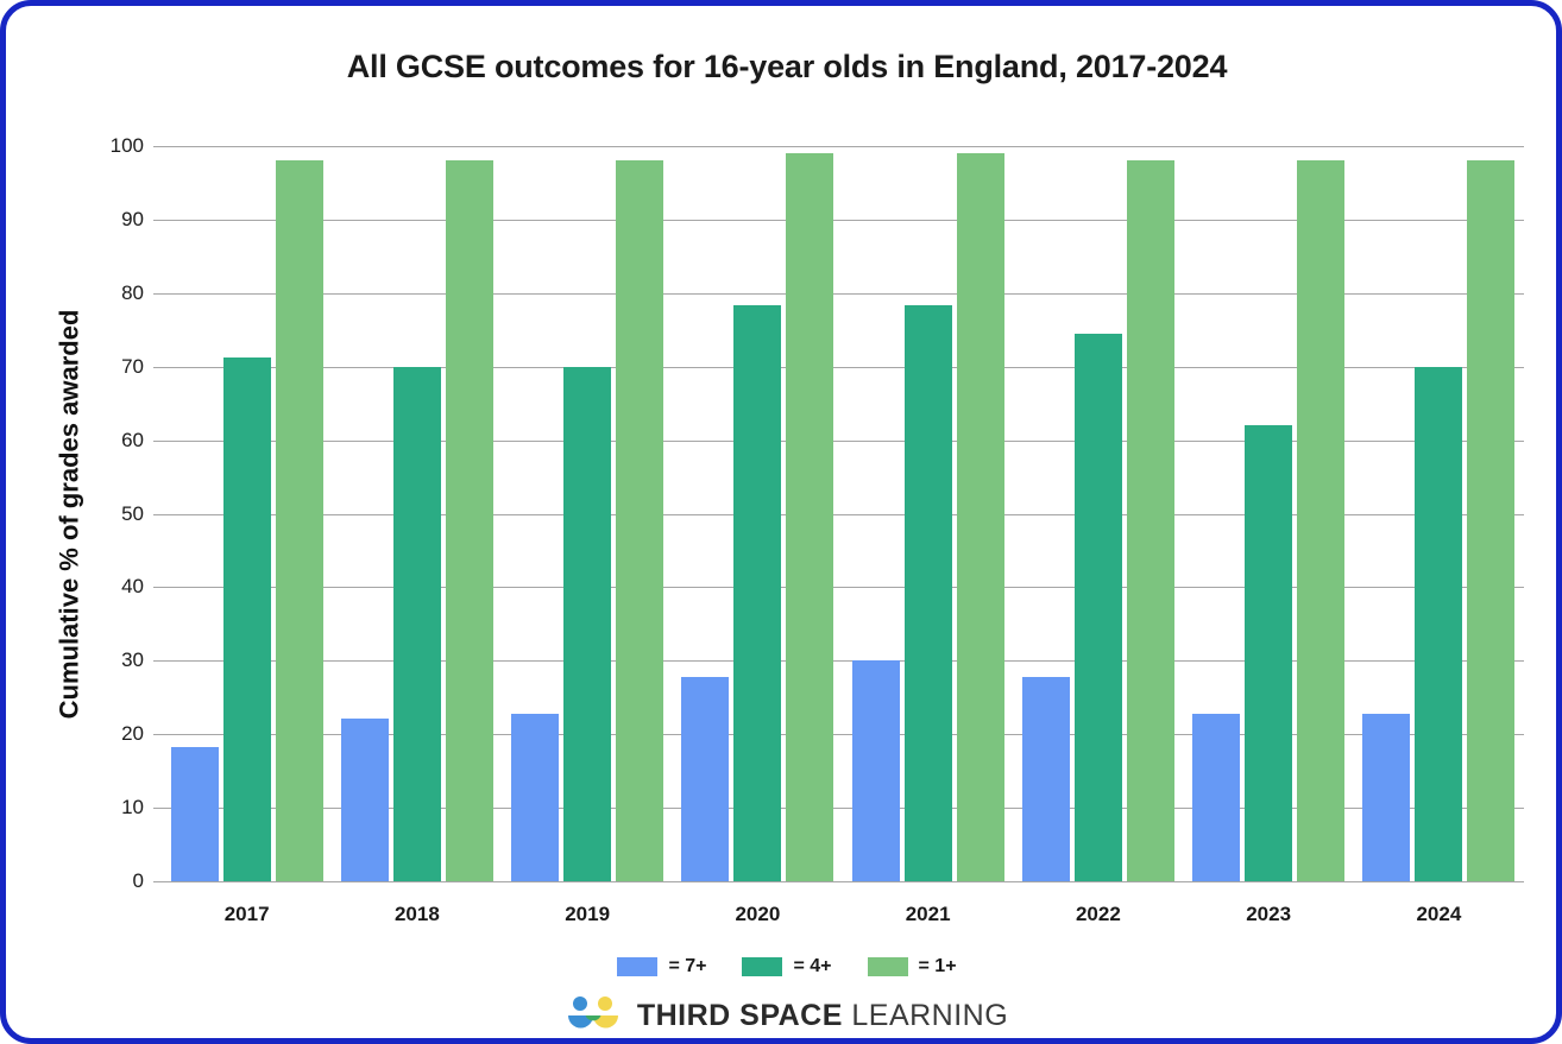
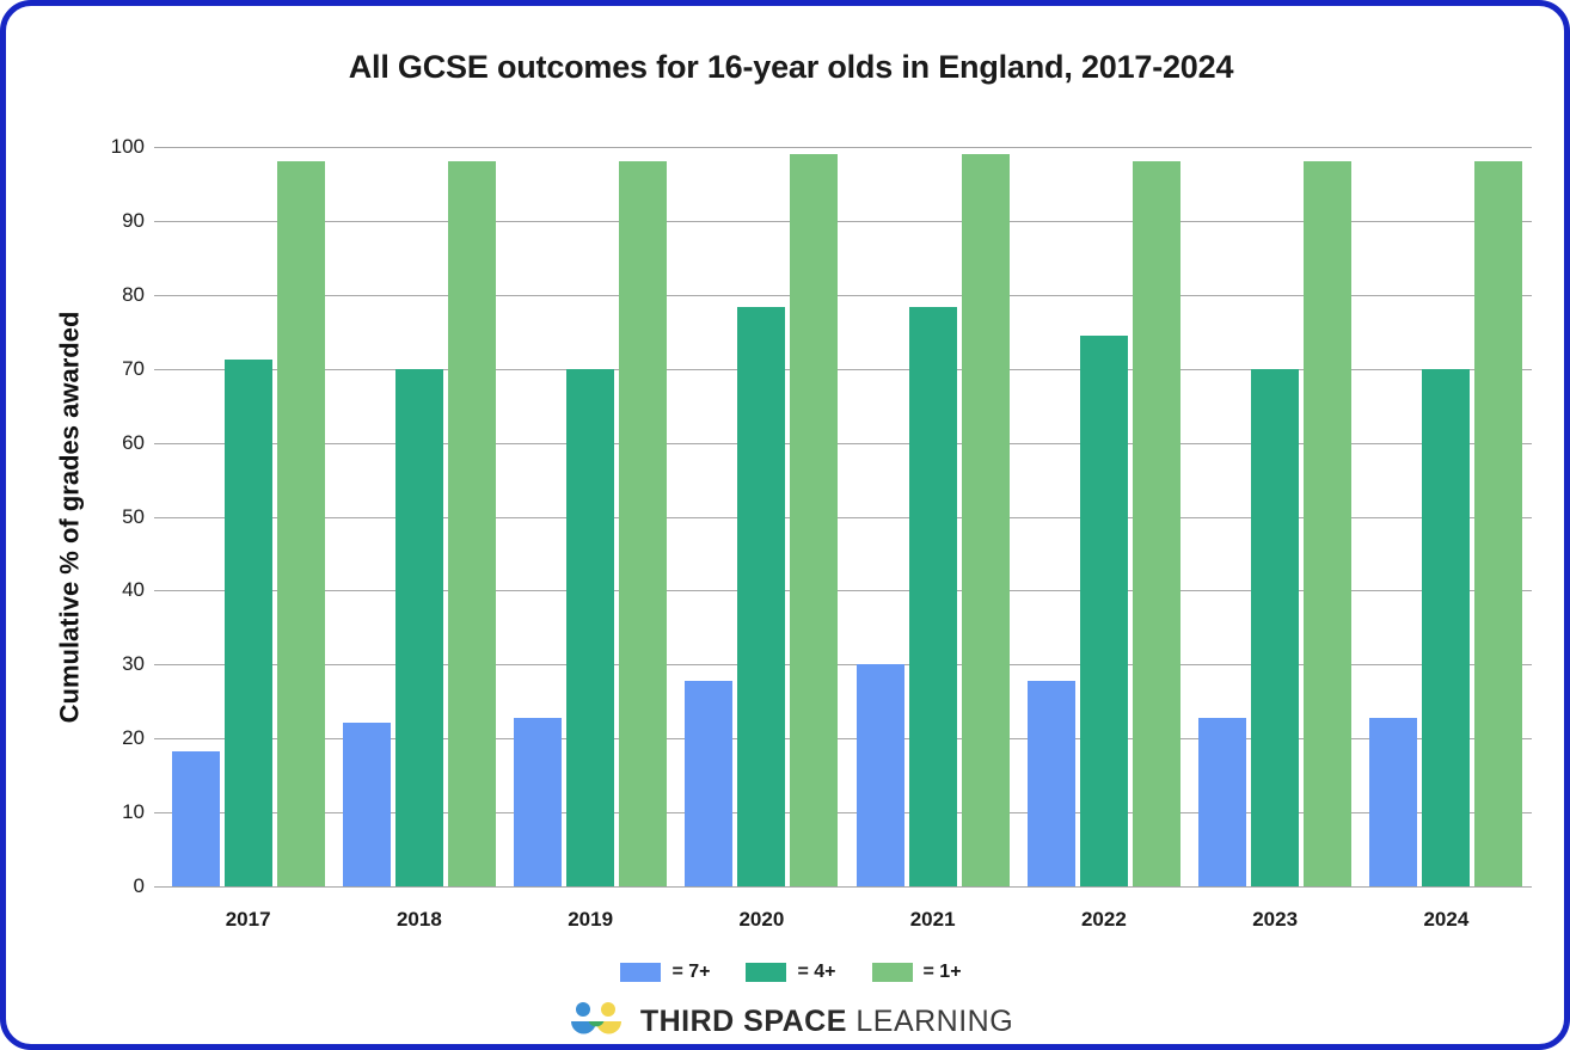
= 4+/2023: 62 -> 70
